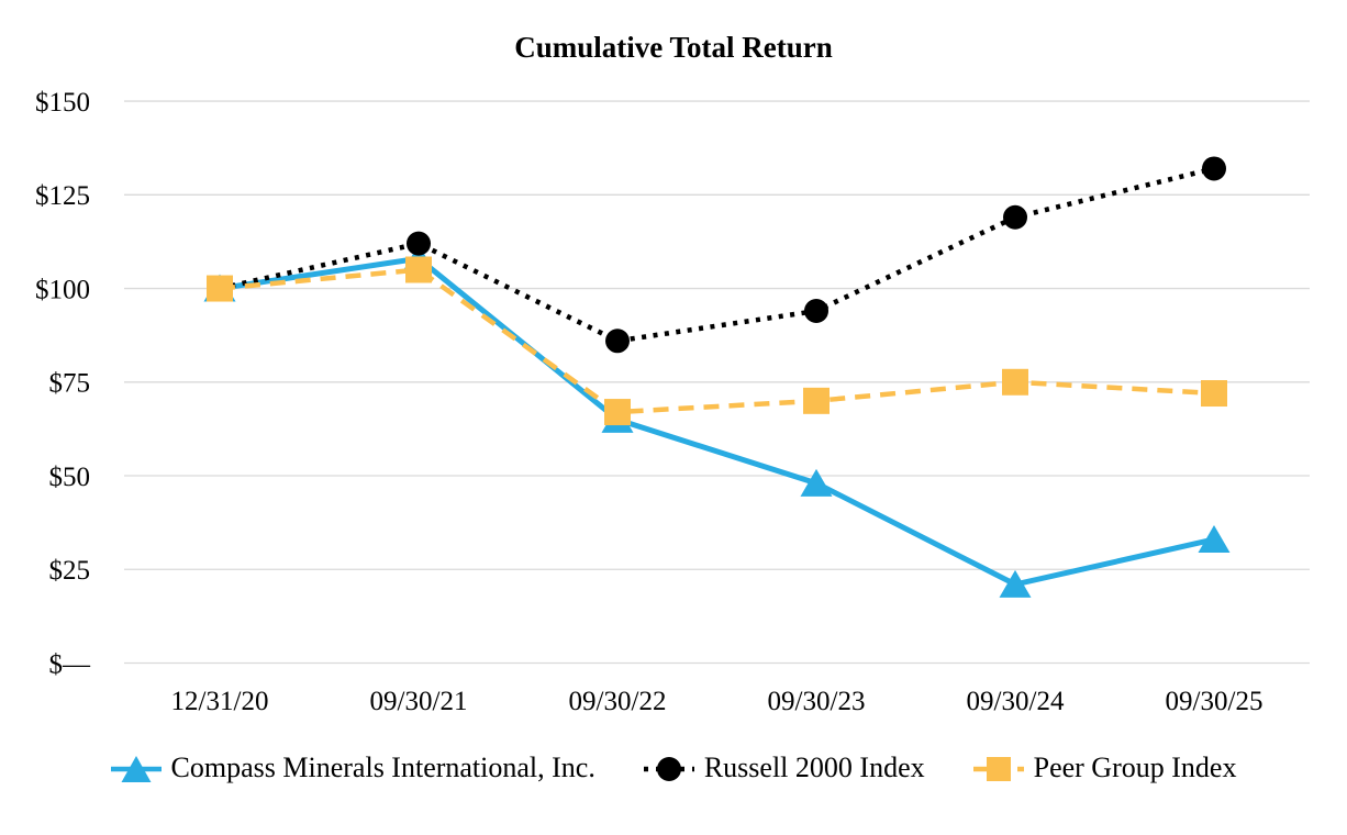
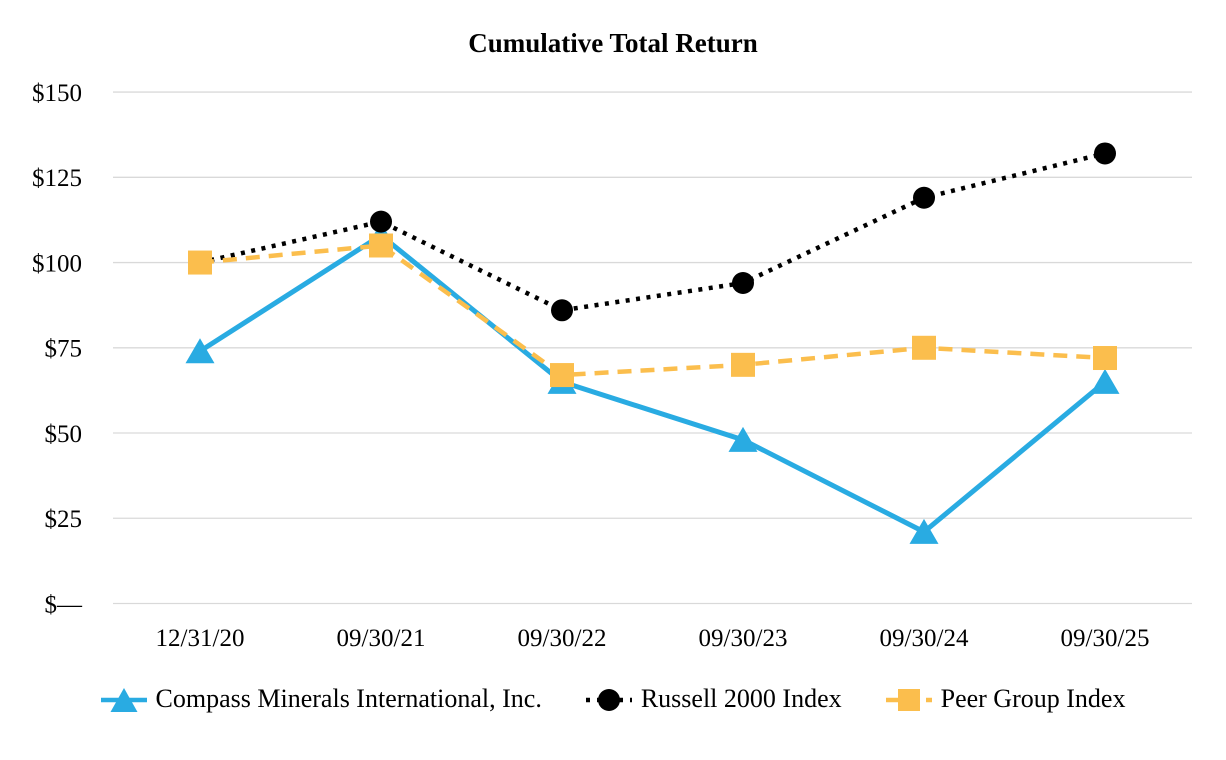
Compass Minerals International, Inc./12/31/20: $100 -> $74
Compass Minerals International, Inc./09/30/25: $33 -> $65
